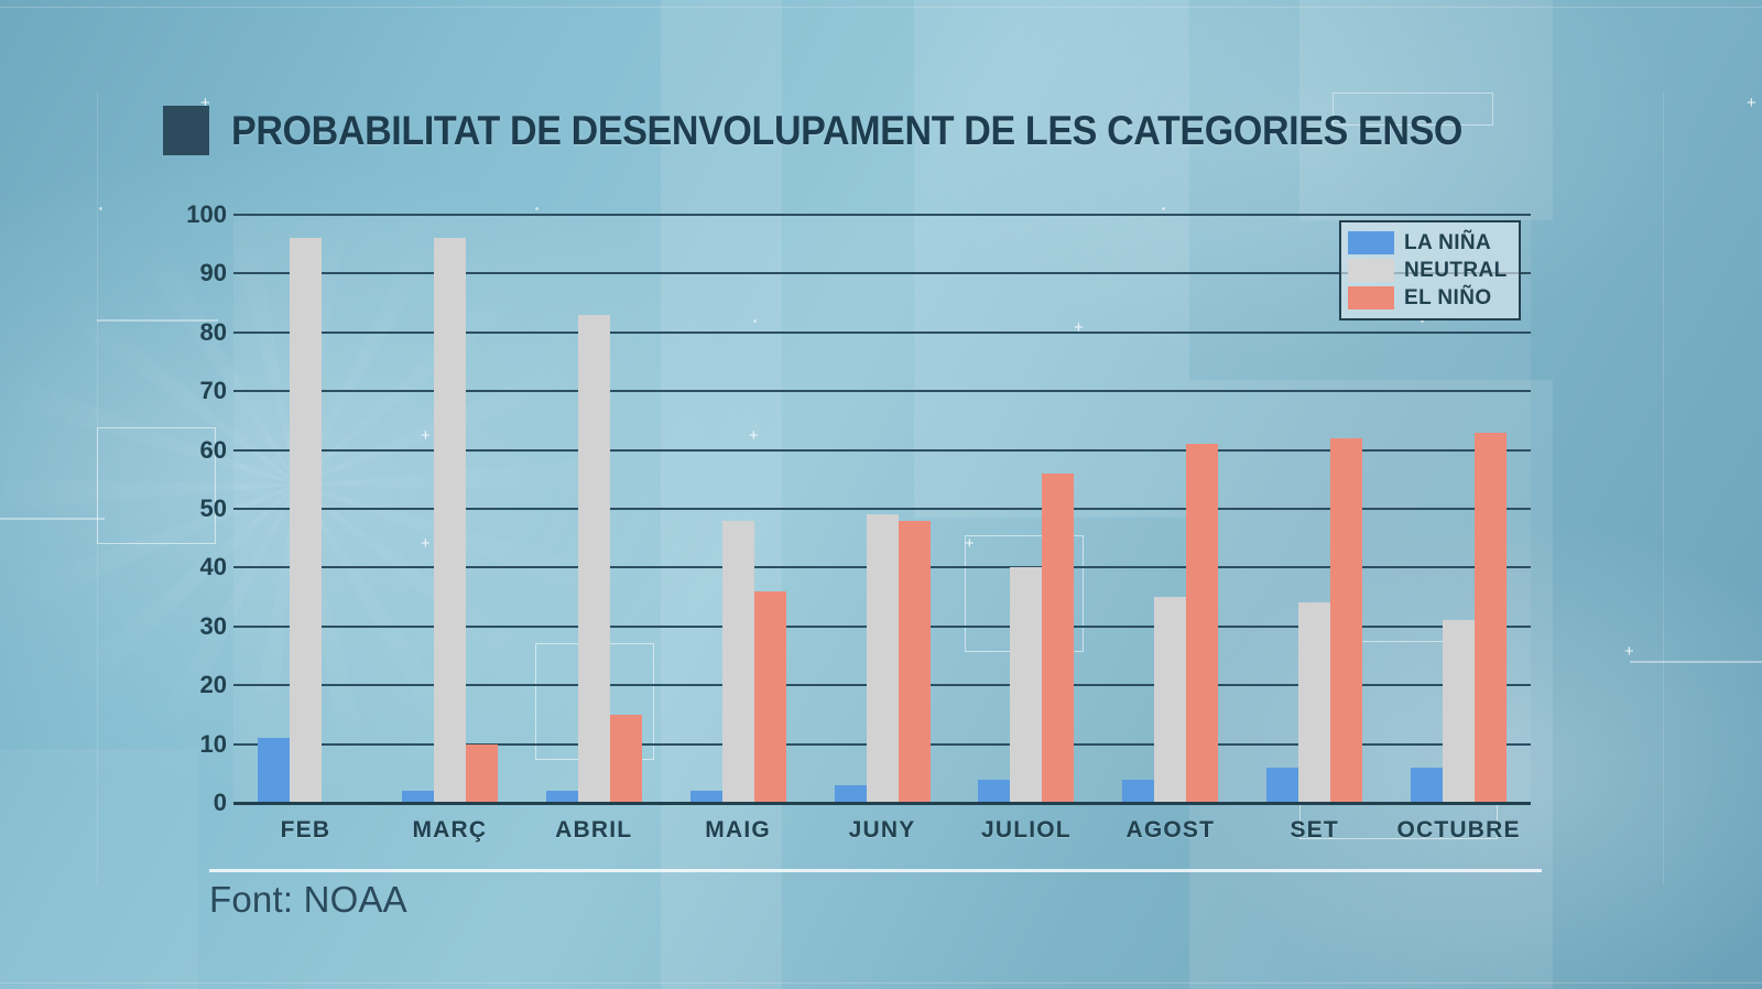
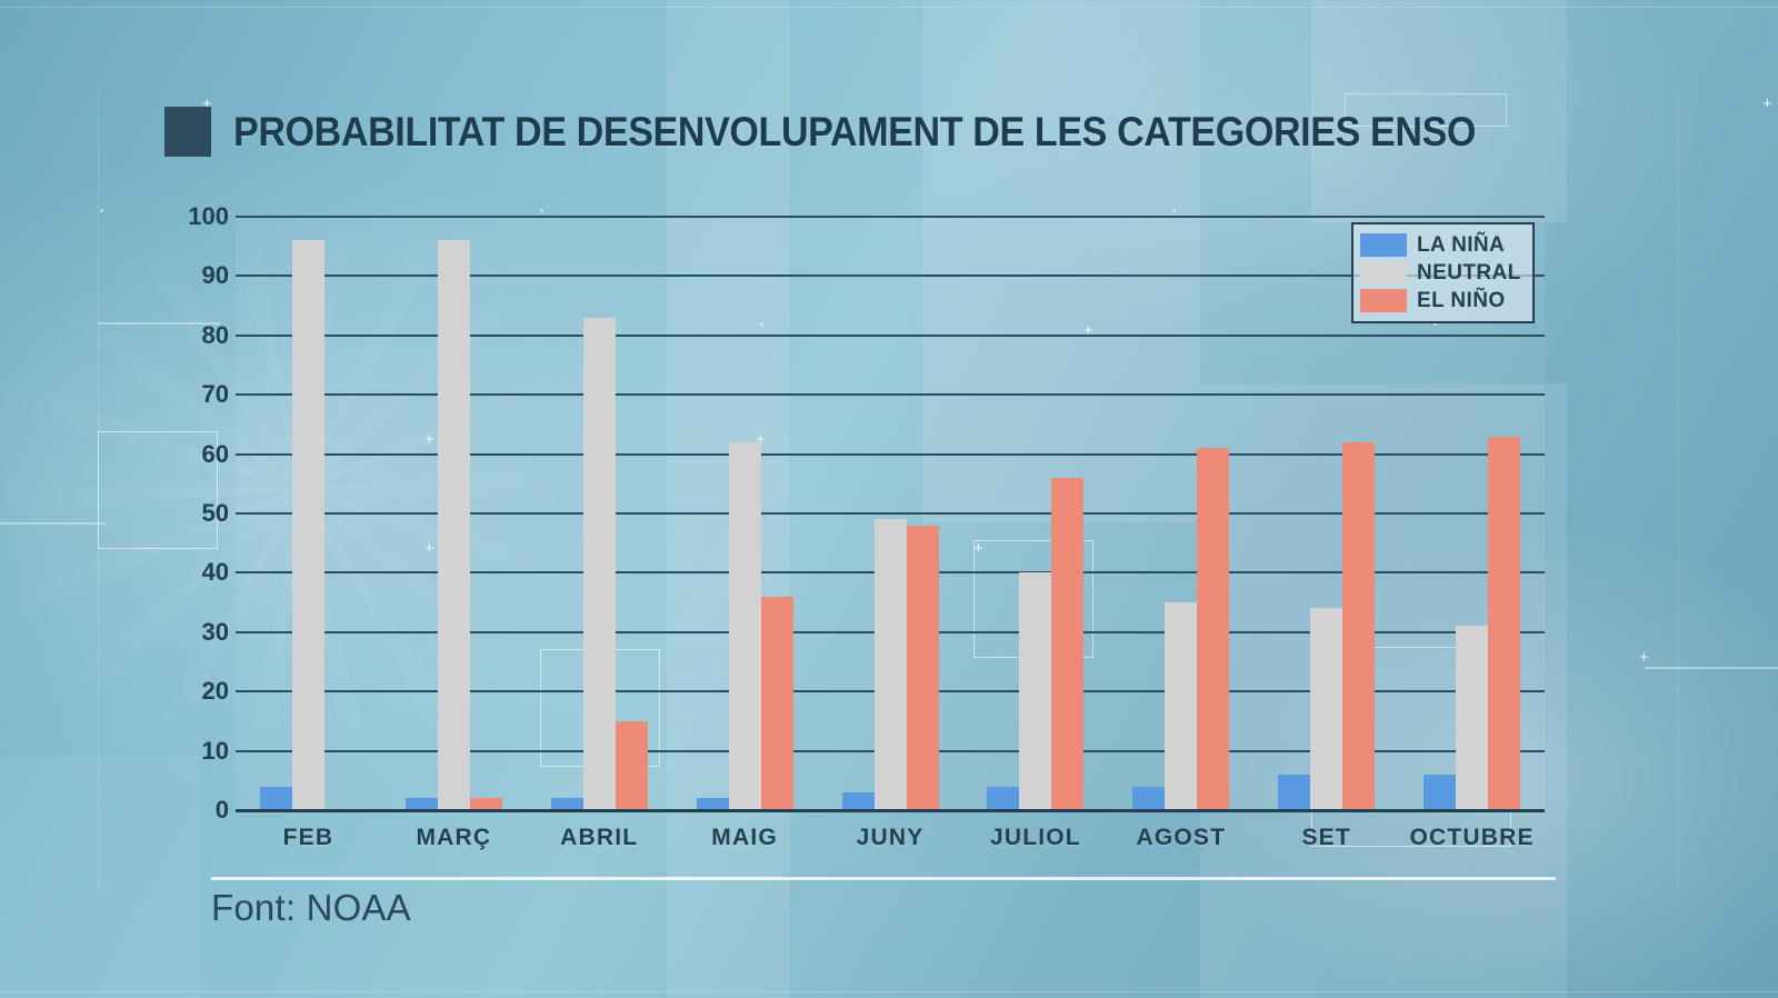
LA NIÑA/FEB: 11 -> 4
EL NIÑO/MARÇ: 10 -> 2
NEUTRAL/MAIG: 48 -> 62
